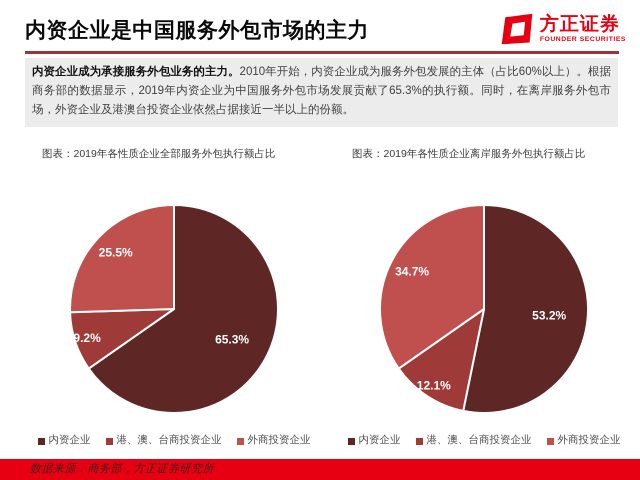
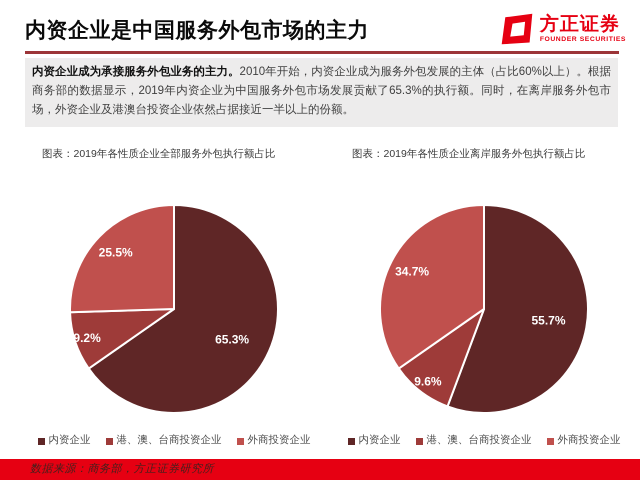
图表：2019年各性质企业离岸服务外包执行额占比/内资企业: 53.2% -> 55.7%
图表：2019年各性质企业离岸服务外包执行额占比/港、澳、台商投资企业: 12.1% -> 9.6%
